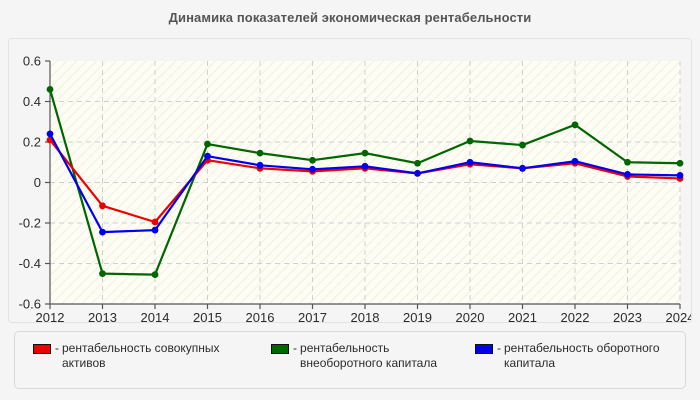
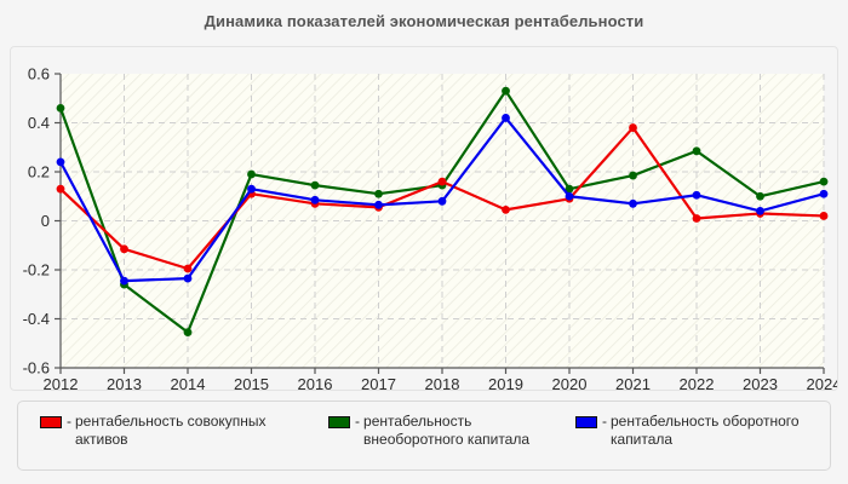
- рентабельность совокупных активов/2012: 0.21 -> 0.13
- рентабельность внеоборотного капитала/2013: -0.45 -> -0.26
- рентабельность совокупных активов/2018: 0.07 -> 0.16
- рентабельность внеоборотного капитала/2019: 0.10 -> 0.53
- рентабельность оборотного капитала/2019: 0.04 -> 0.42
- рентабельность внеоборотного капитала/2020: 0.20 -> 0.13
- рентабельность совокупных активов/2021: 0.07 -> 0.38
- рентабельность совокупных активов/2022: 0.10 -> 0.01
- рентабельность внеоборотного капитала/2024: 0.10 -> 0.16
- рентабельность оборотного капитала/2024: 0.04 -> 0.11
